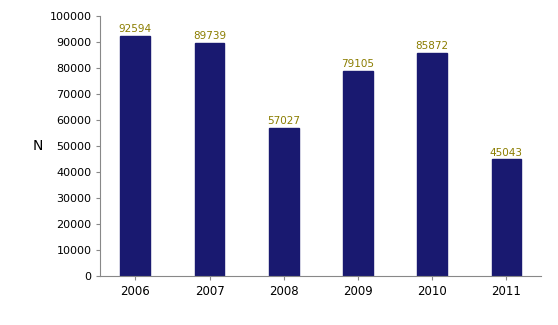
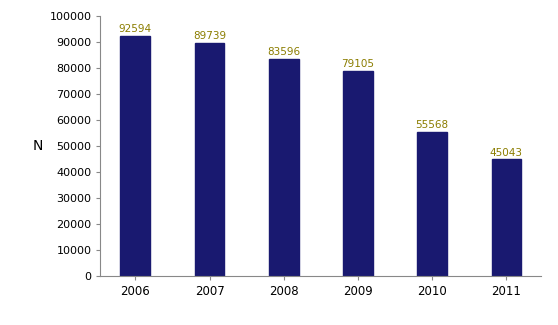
2008: 57027 -> 83596
2010: 85872 -> 55568
